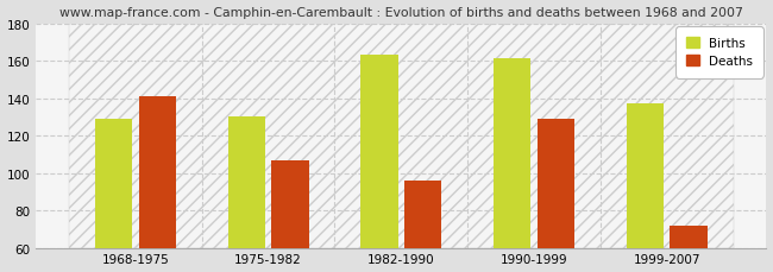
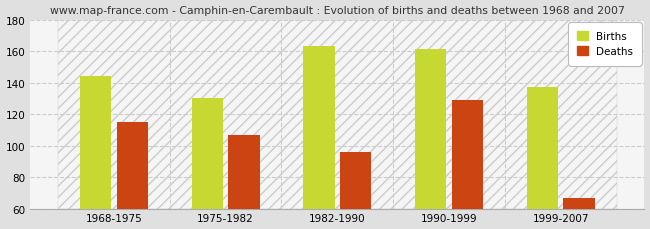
Births/1968-1975: 129 -> 144
Deaths/1968-1975: 141 -> 115
Deaths/1999-2007: 72 -> 67
